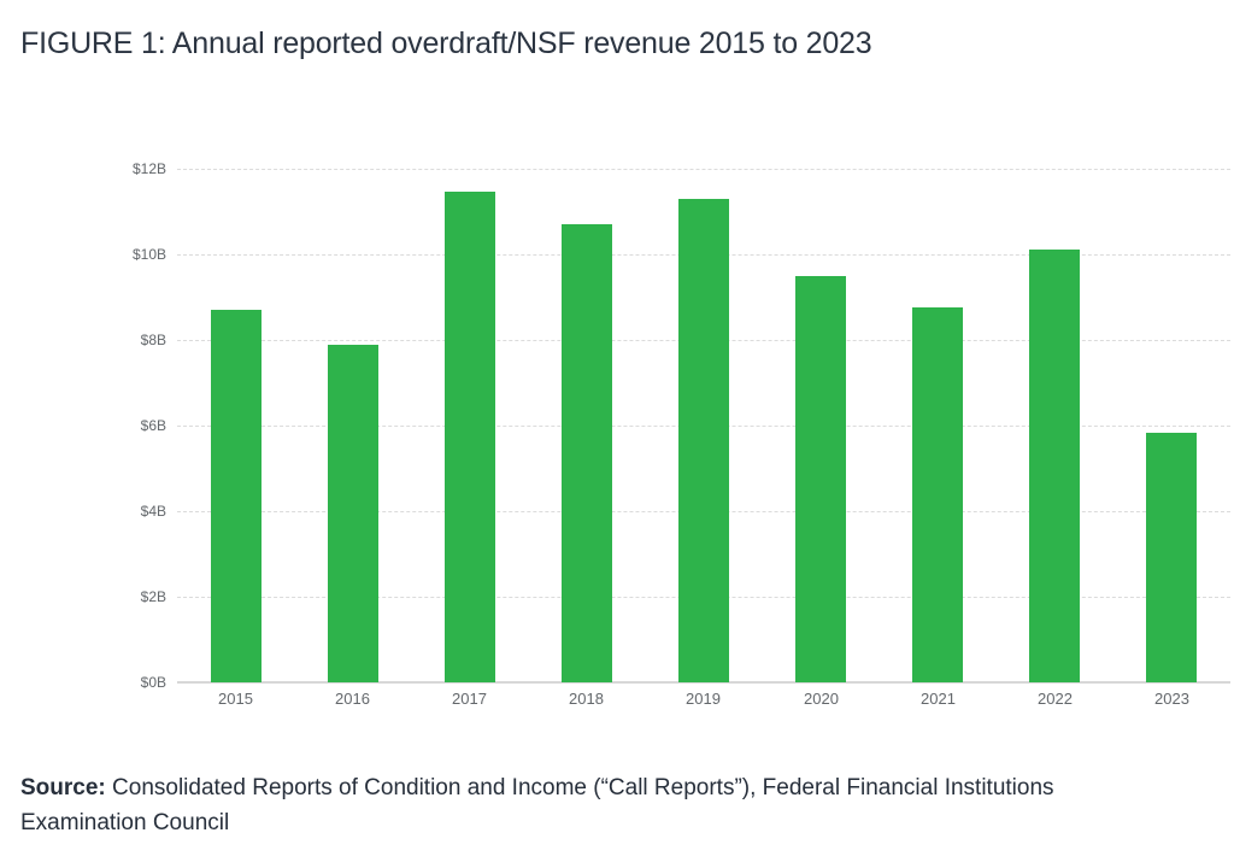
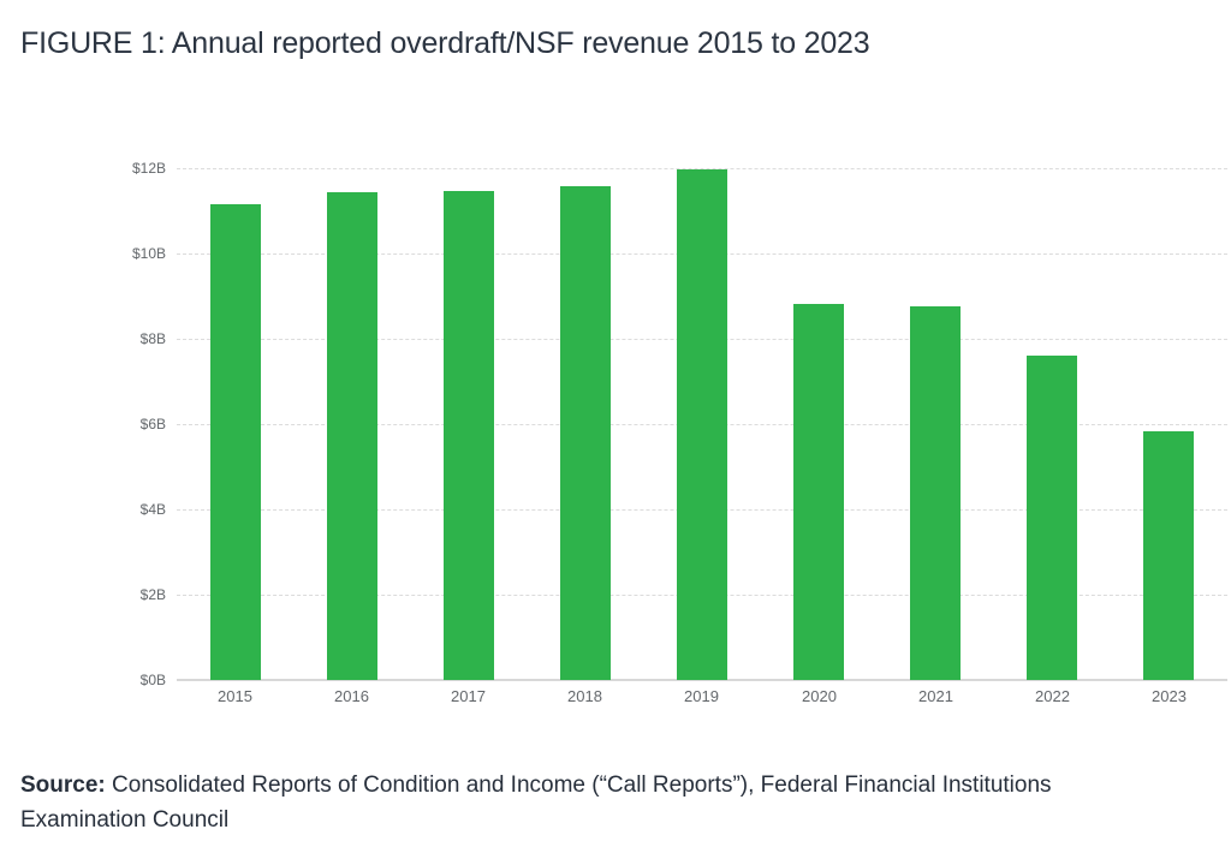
2015: $8.7B -> $11.2B
2016: $7.9B -> $11.4B
2018: $10.7B -> $11.6B
2019: $11.3B -> $12.0B
2020: $9.5B -> $8.8B
2022: $10.1B -> $7.6B
